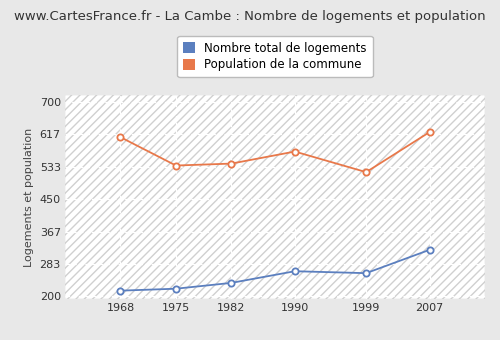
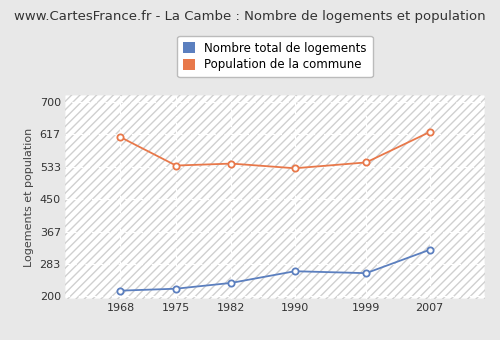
Population de la commune/1990: 573 -> 530
Population de la commune/1999: 520 -> 545
